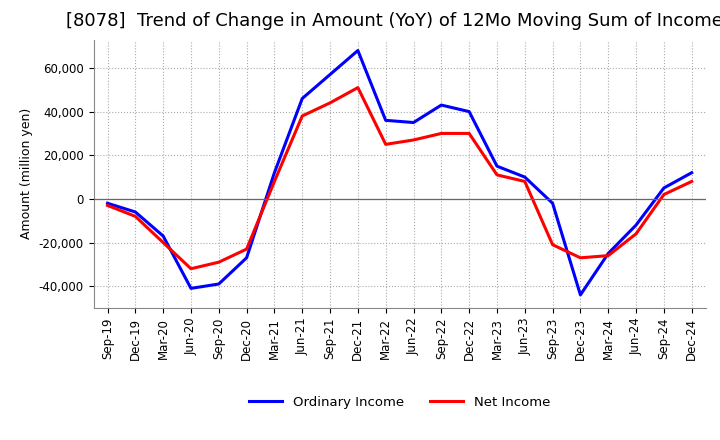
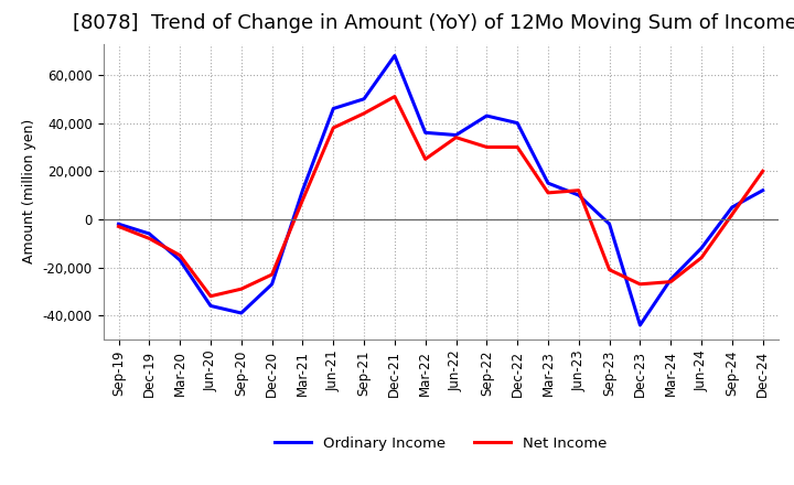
Net Income/Mar-20: -20,000 -> -15,000
Ordinary Income/Jun-20: -41,000 -> -36,000
Ordinary Income/Sep-21: 57,000 -> 50,000
Net Income/Jun-22: 27,000 -> 34,000
Net Income/Jun-23: 8,000 -> 12,000
Net Income/Dec-24: 8,000 -> 20,000
